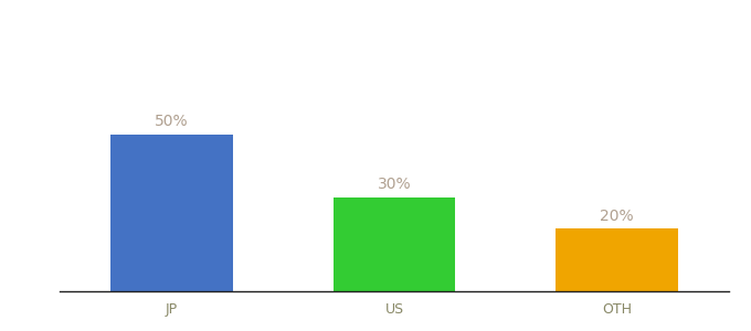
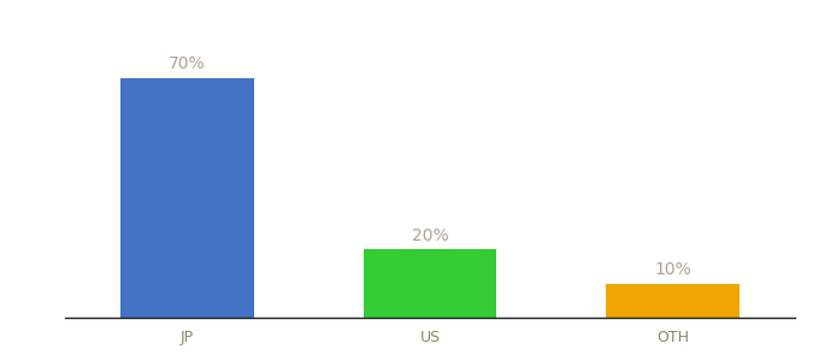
JP: 50% -> 70%
US: 30% -> 20%
OTH: 20% -> 10%
